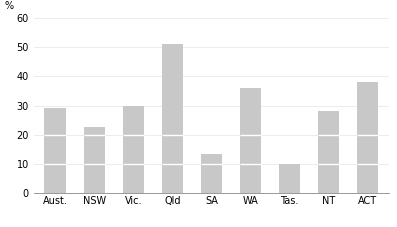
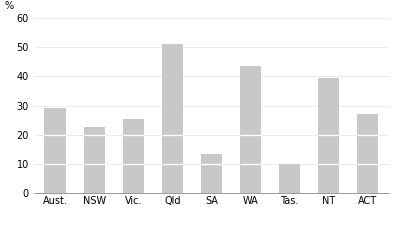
Vic.: 30.0 -> 25.5
WA: 36.0 -> 43.5
NT: 28.0 -> 39.5
ACT: 38.0 -> 27.0
